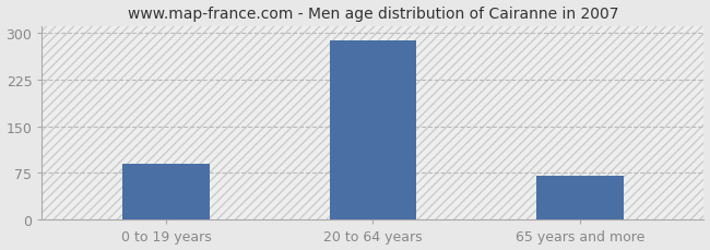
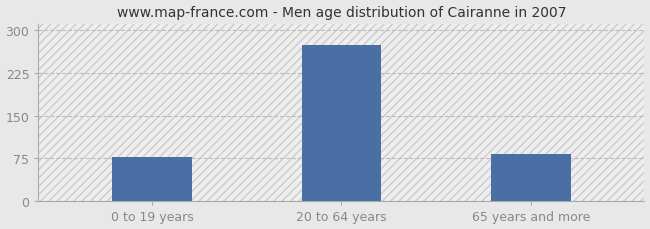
0 to 19 years: 90 -> 78
20 to 64 years: 287 -> 274
65 years and more: 70 -> 82
